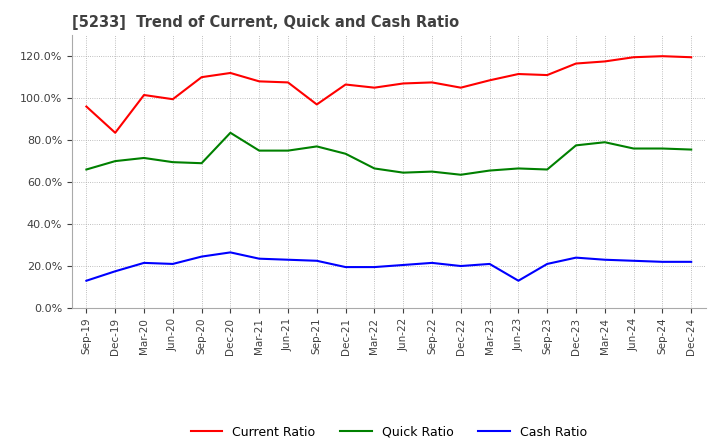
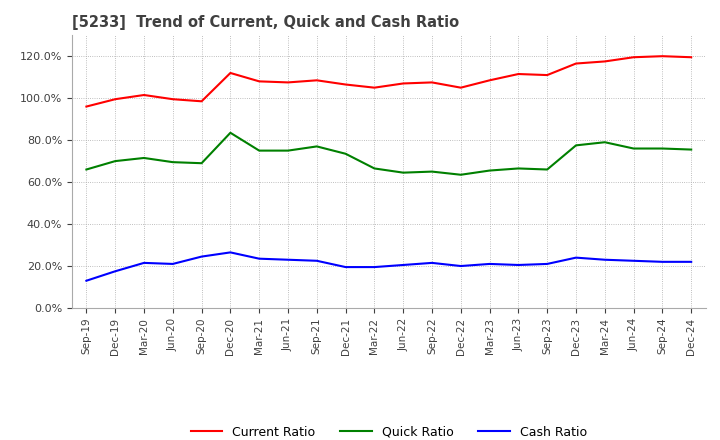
Current Ratio/Dec-19: 83.5% -> 99.5%
Current Ratio/Sep-20: 110.0% -> 98.5%
Current Ratio/Sep-21: 97.0% -> 108.5%
Cash Ratio/Jun-23: 13.0% -> 20.5%
